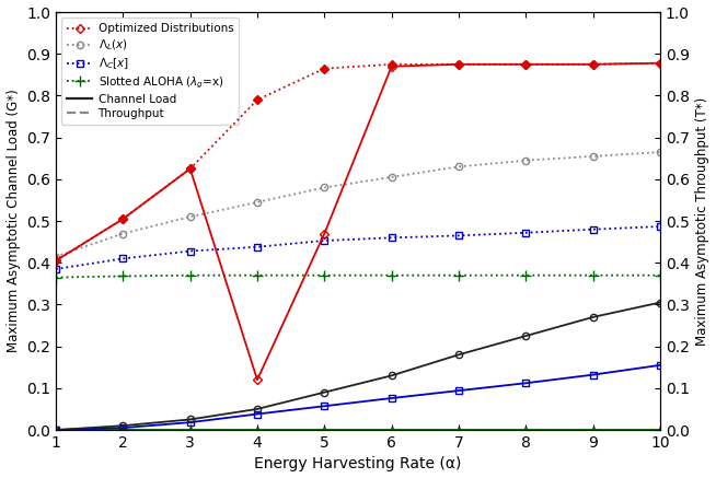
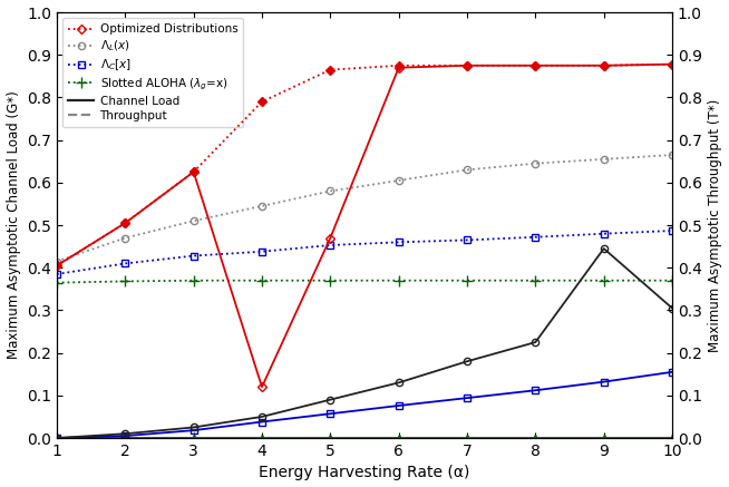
Channel Load/9: 0.270 -> 0.445
